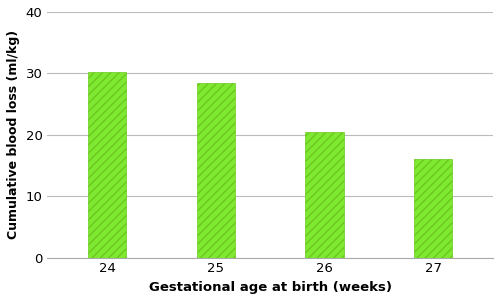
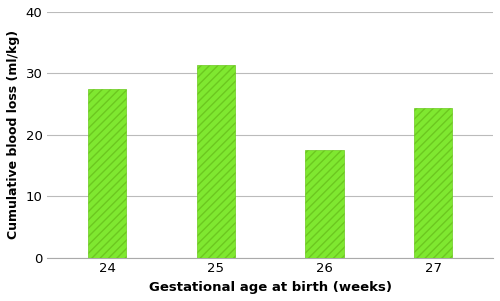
24: 30.3 -> 27.4
25: 28.5 -> 31.4
26: 20.5 -> 17.6
27: 16.0 -> 24.4
